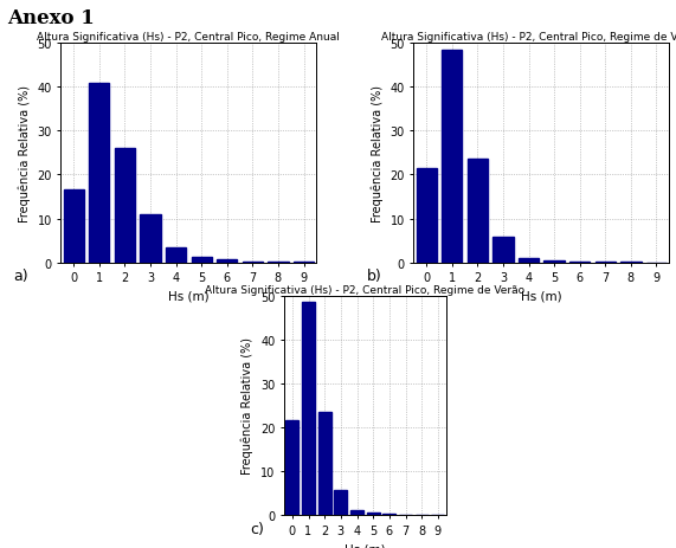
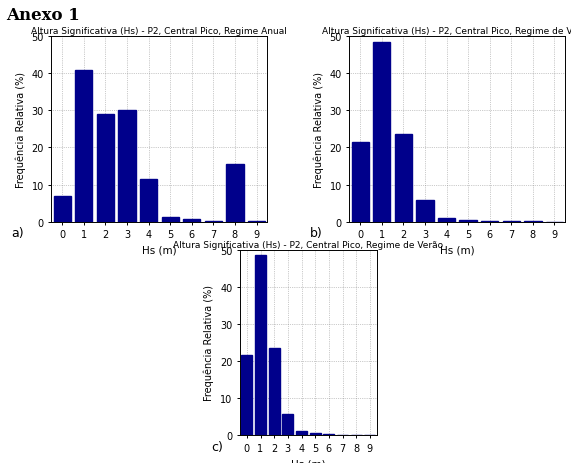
Altura Significativa (Hs) - P2, Central Pico, Regime Anual/0: 16.5 -> 7.0
Altura Significativa (Hs) - P2, Central Pico, Regime Anual/2: 26.0 -> 29.0
Altura Significativa (Hs) - P2, Central Pico, Regime Anual/3: 11.0 -> 30.0
Altura Significativa (Hs) - P2, Central Pico, Regime Anual/4: 3.5 -> 11.5
Altura Significativa (Hs) - P2, Central Pico, Regime Anual/8: 0.2 -> 15.5
